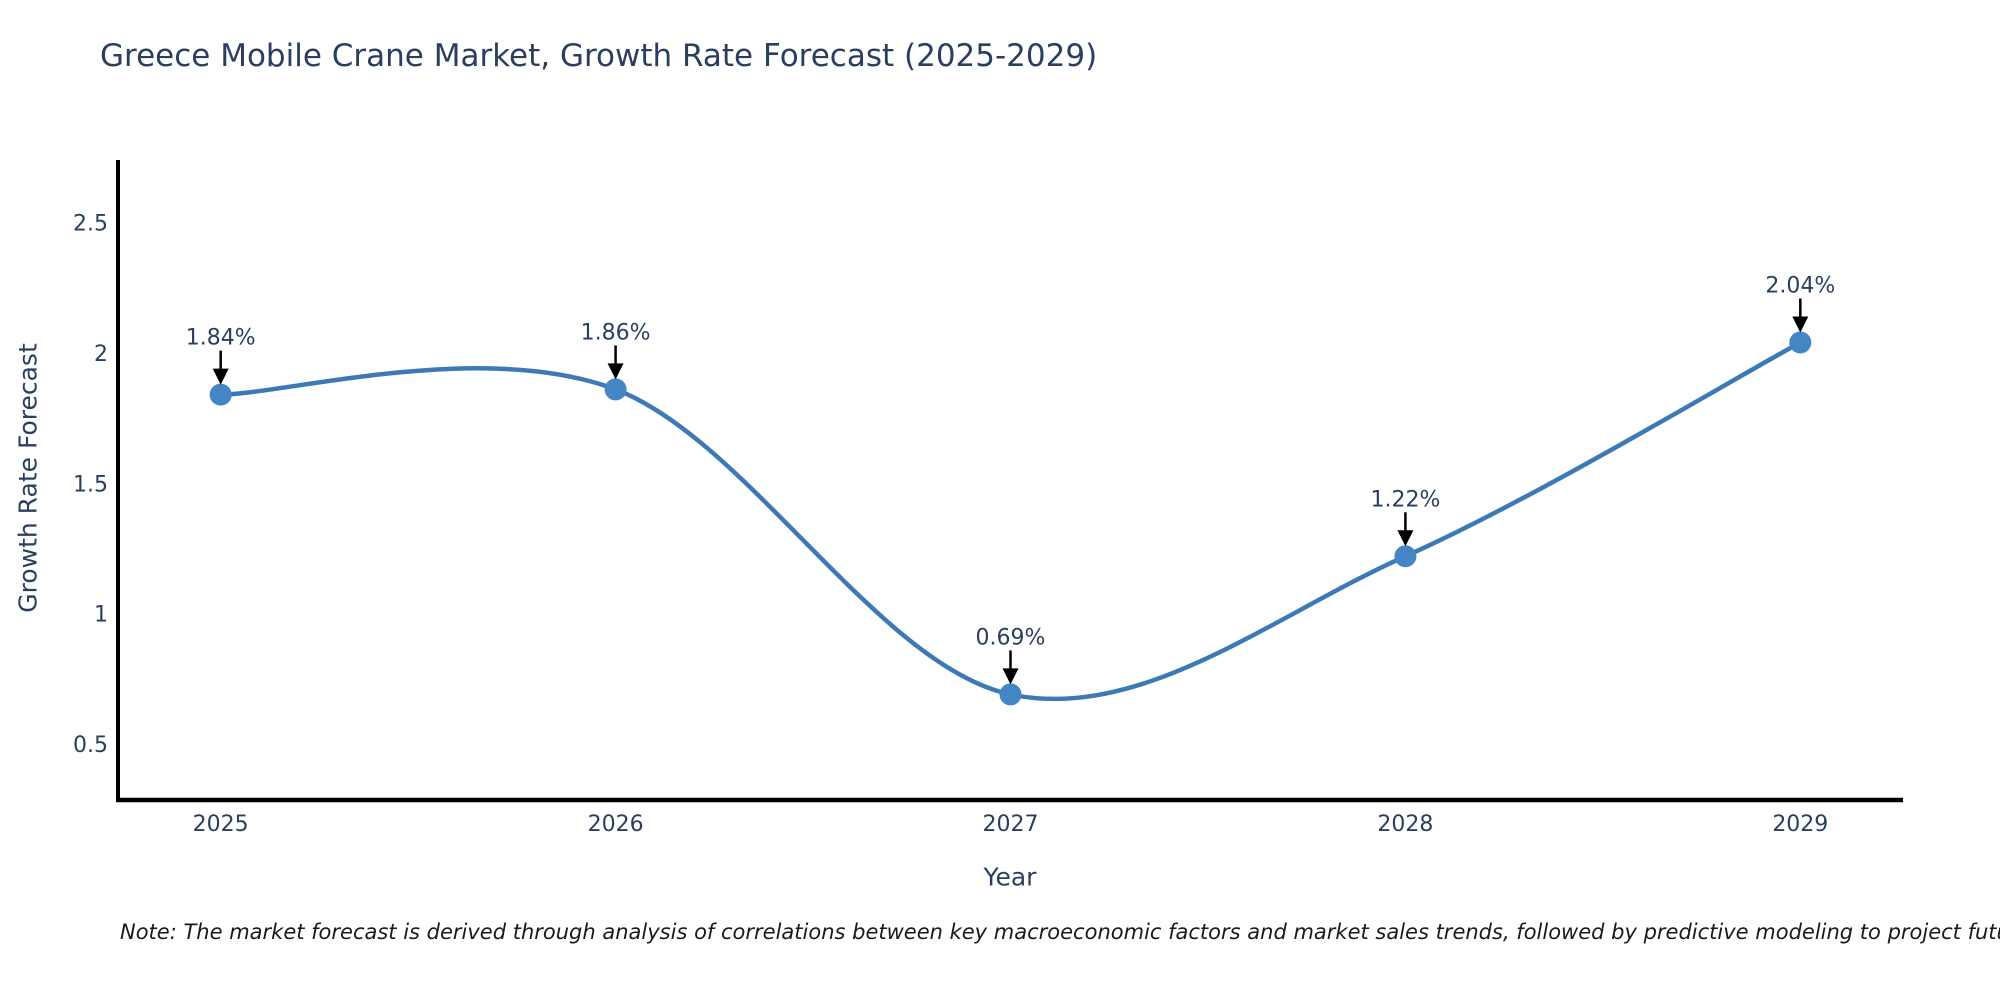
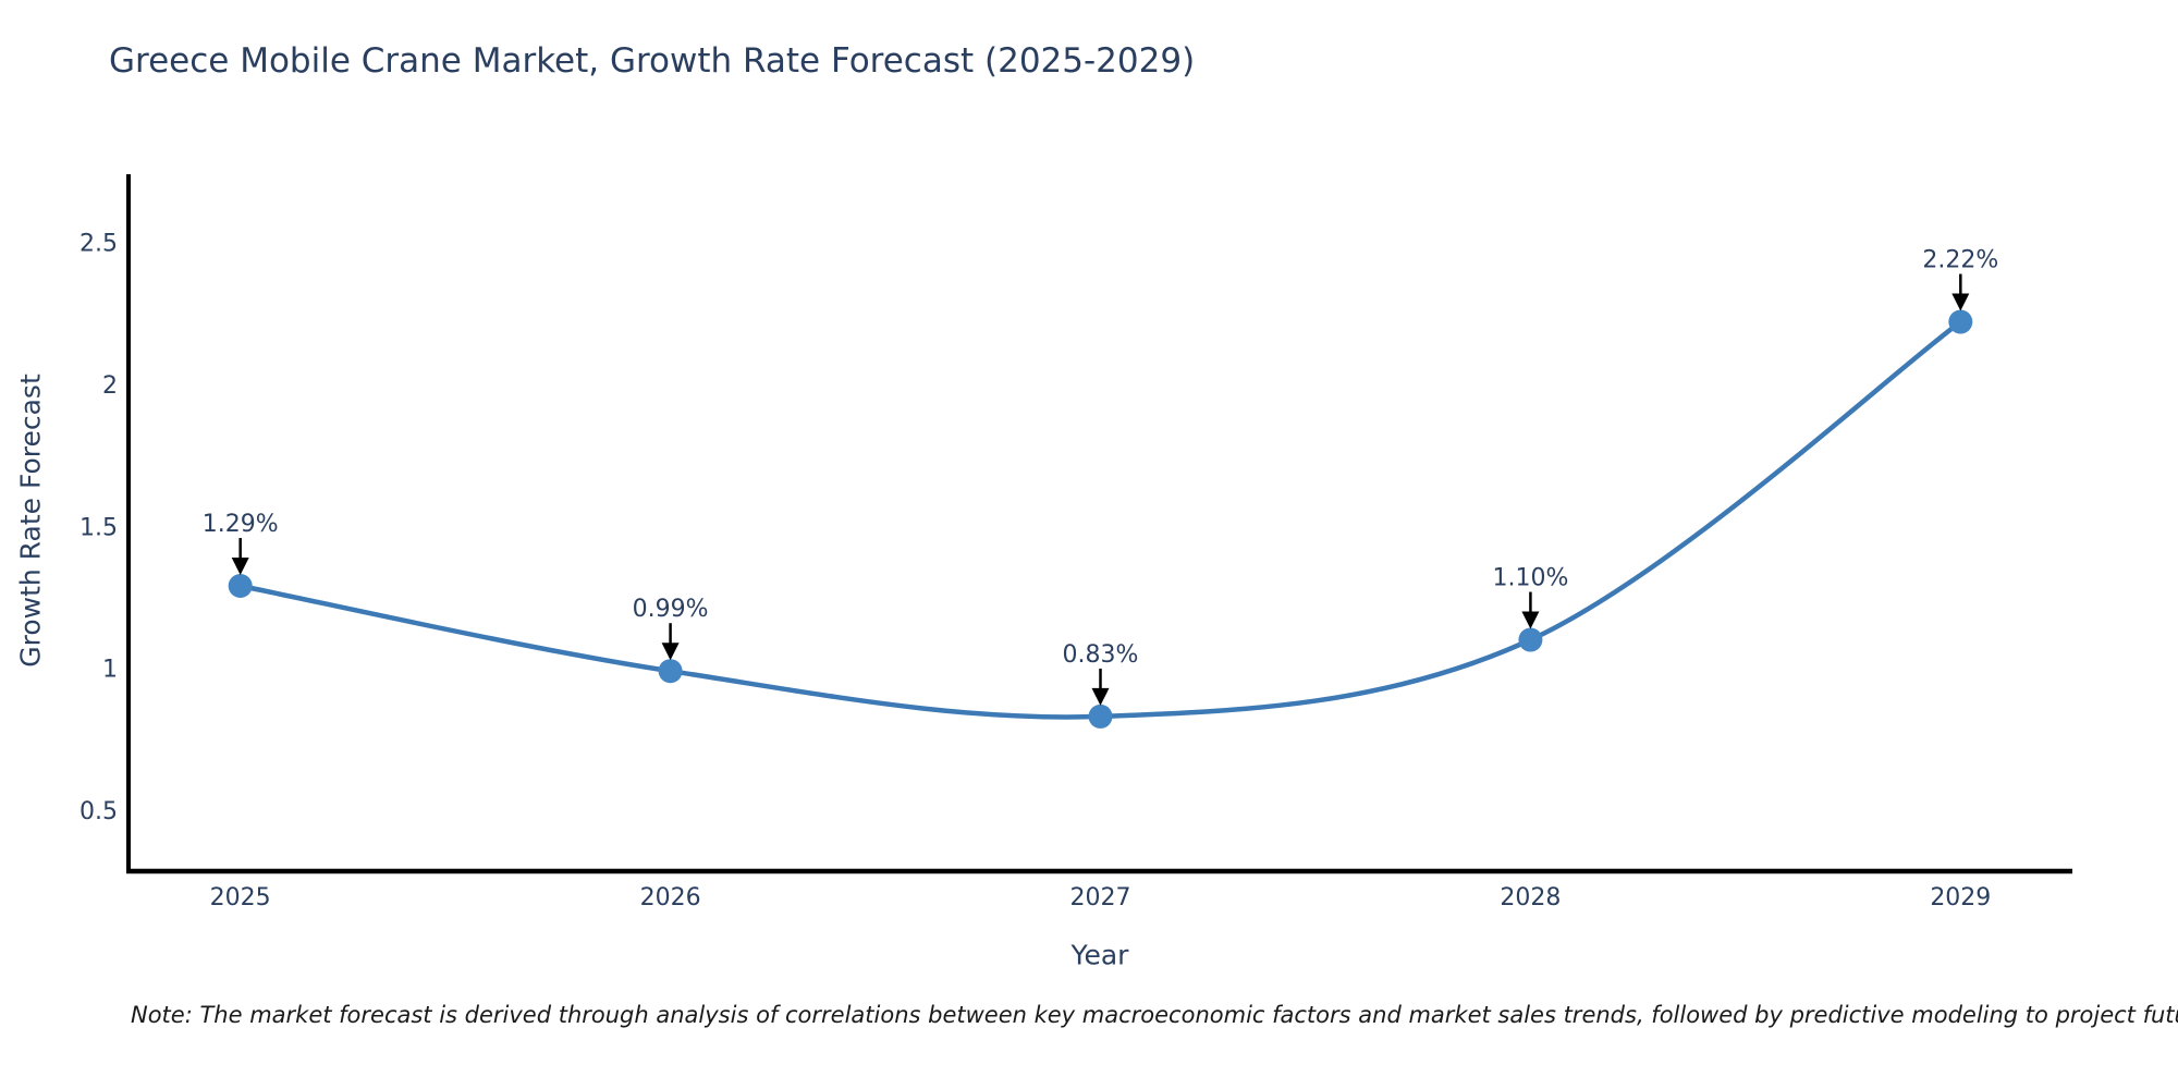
2025: 1.84% -> 1.29%
2026: 1.86% -> 0.99%
2027: 0.69% -> 0.83%
2028: 1.22% -> 1.10%
2029: 2.04% -> 2.22%
